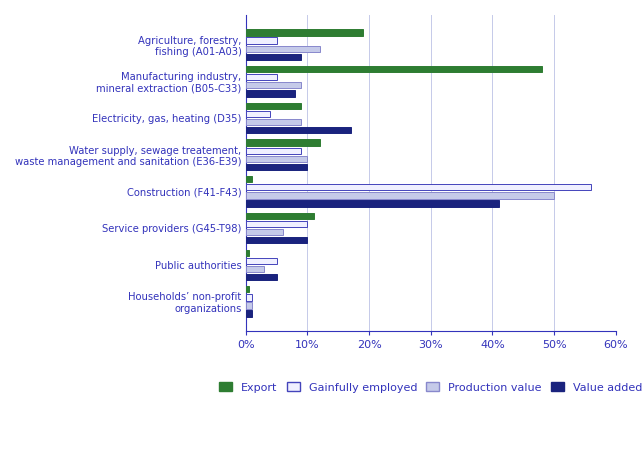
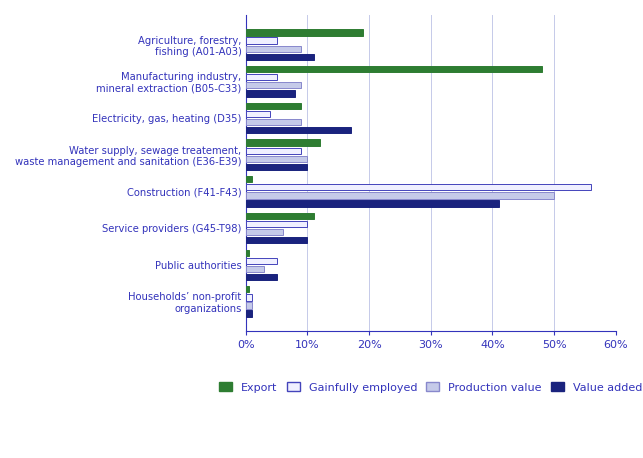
Production value/Agriculture, forestry, fishing (A01-A03): 12% -> 9%
Value added/Agriculture, forestry, fishing (A01-A03): 9% -> 11%
